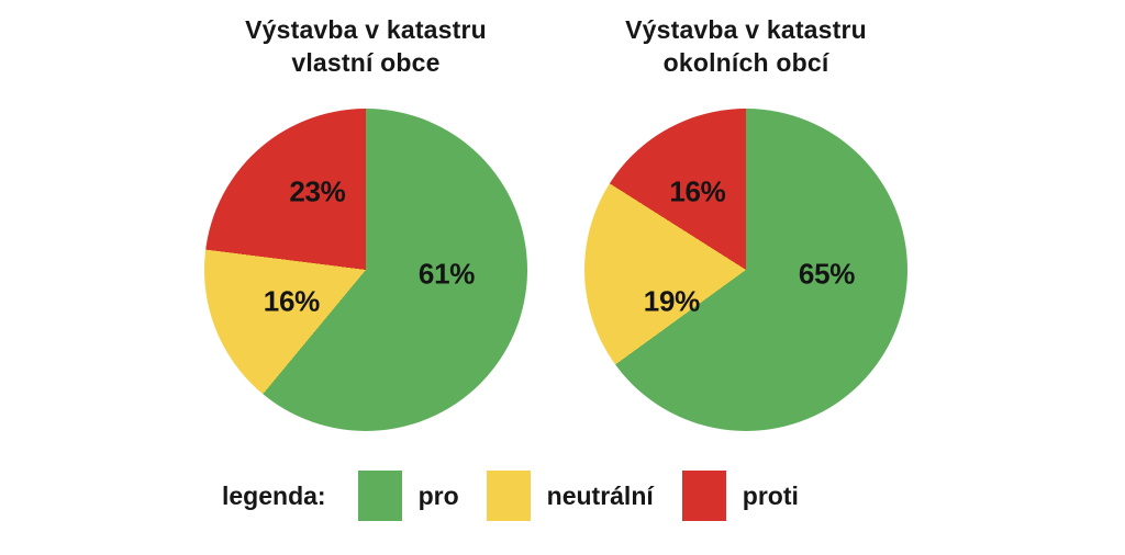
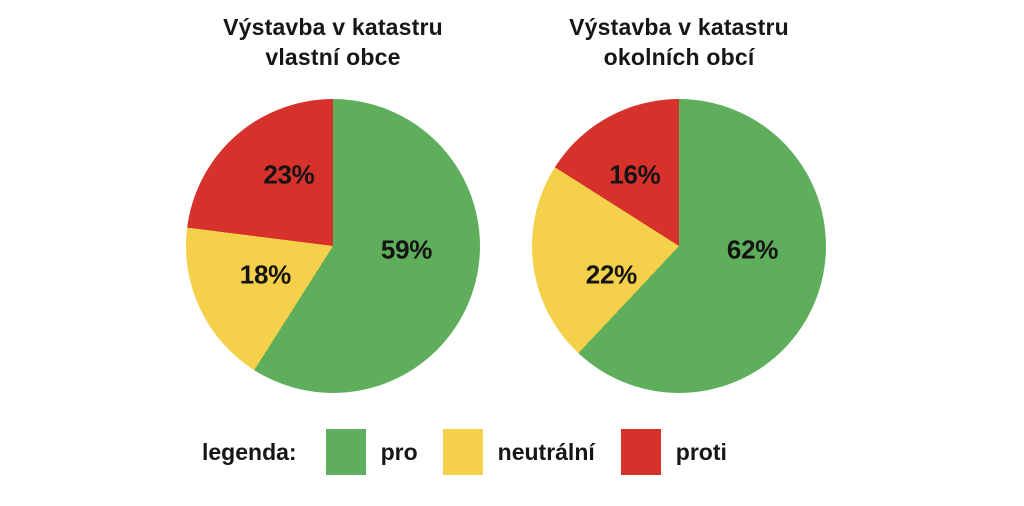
Výstavba v katastru vlastní obce/pro: 61% -> 59%
Výstavba v katastru vlastní obce/neutrální: 16% -> 18%
Výstavba v katastru okolních obcí/pro: 65% -> 62%
Výstavba v katastru okolních obcí/neutrální: 19% -> 22%
